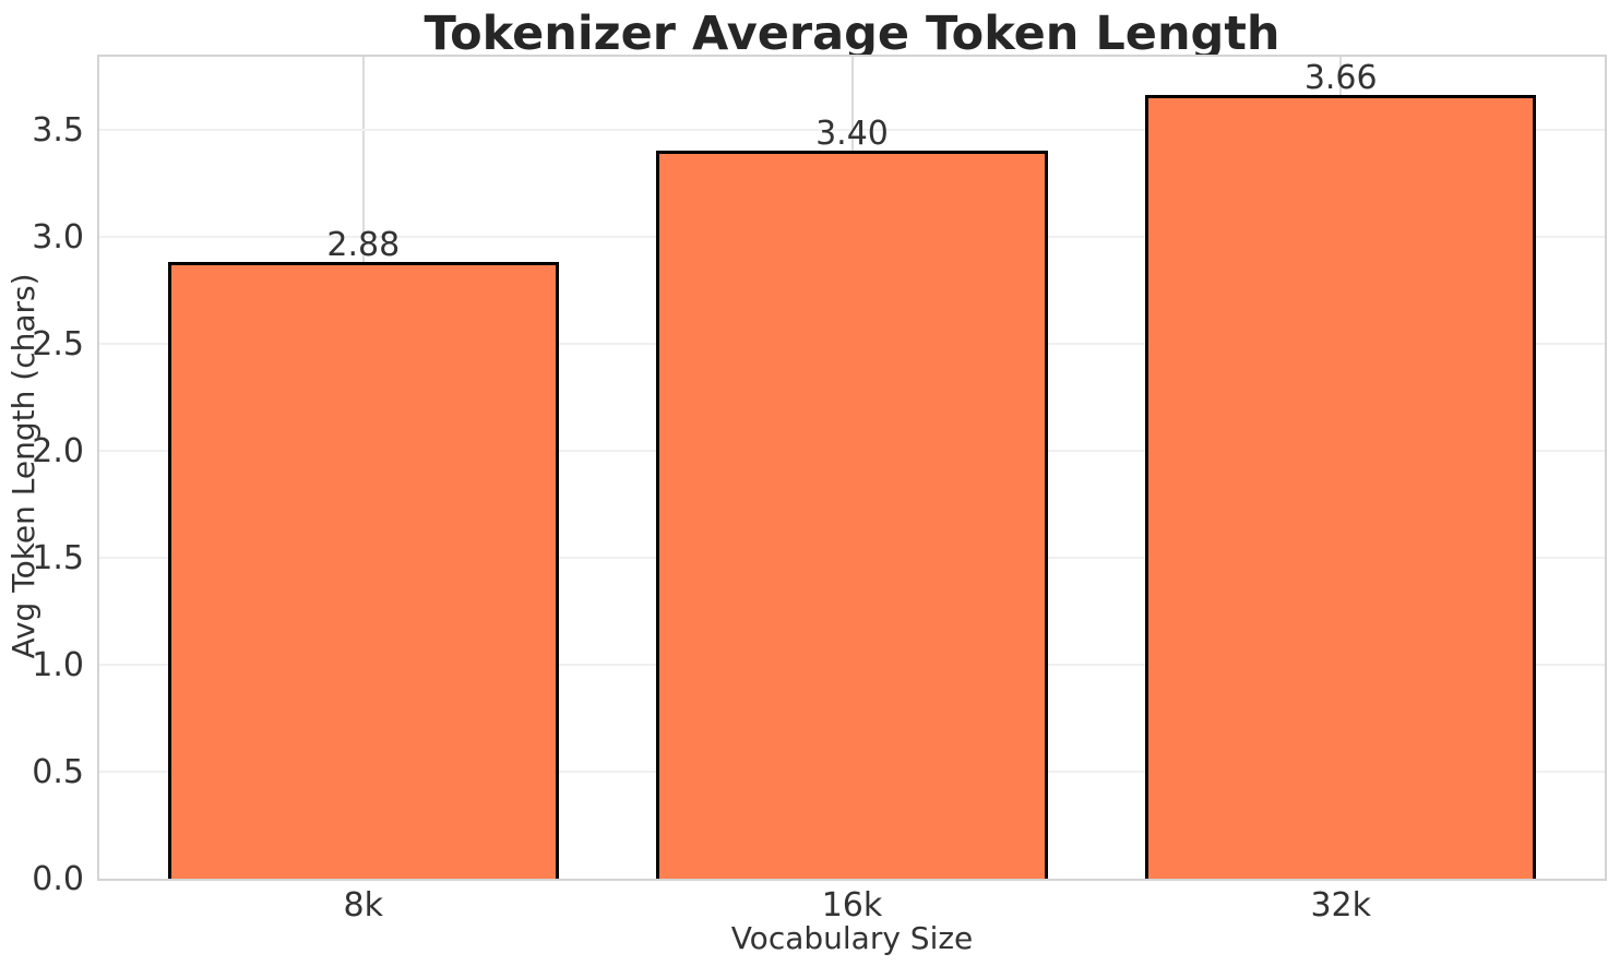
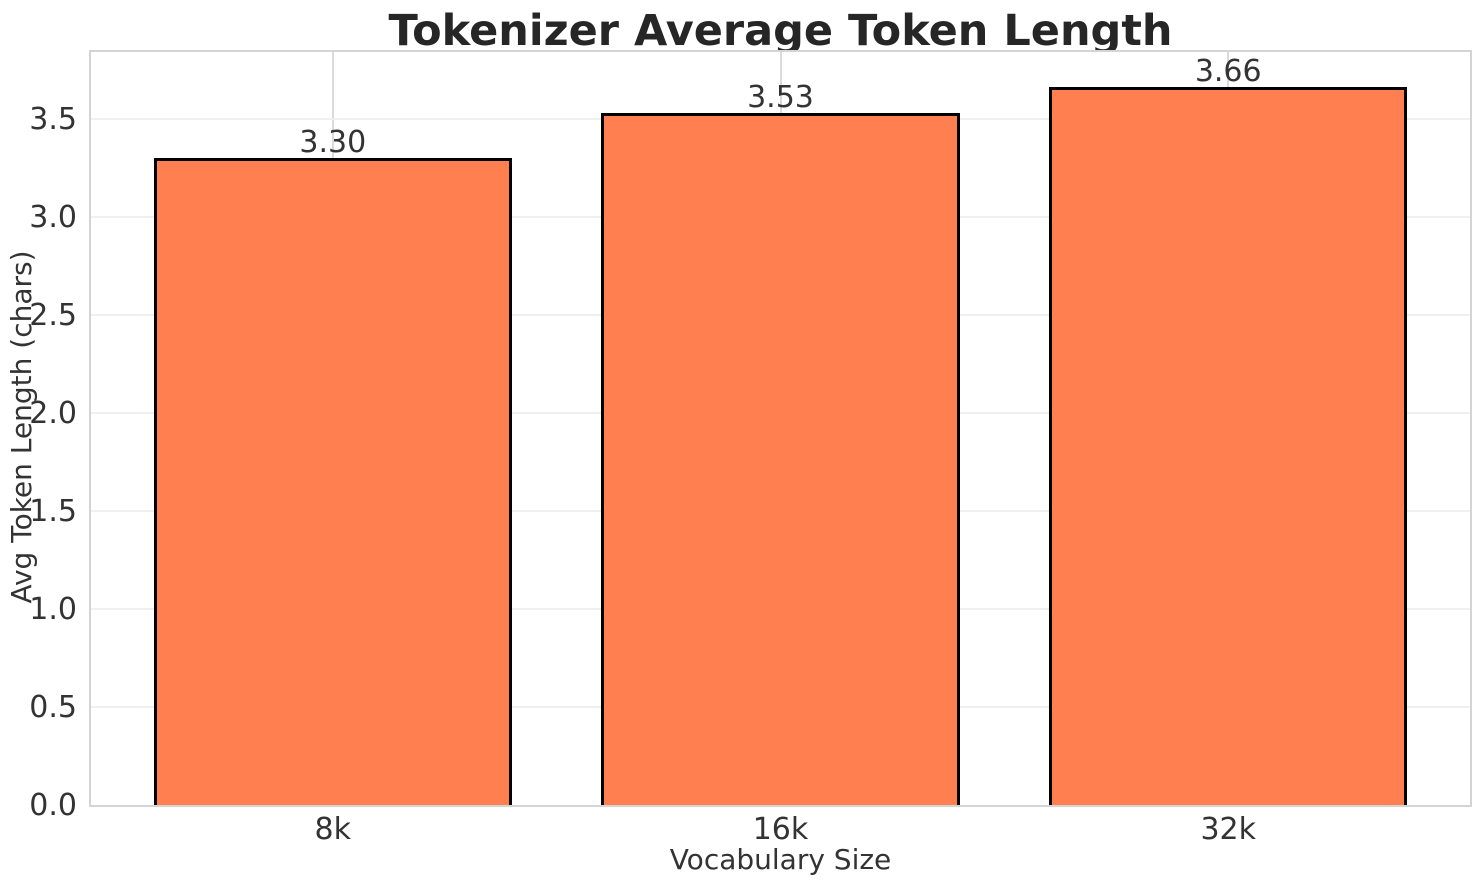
8k: 2.88 -> 3.30
16k: 3.40 -> 3.53
